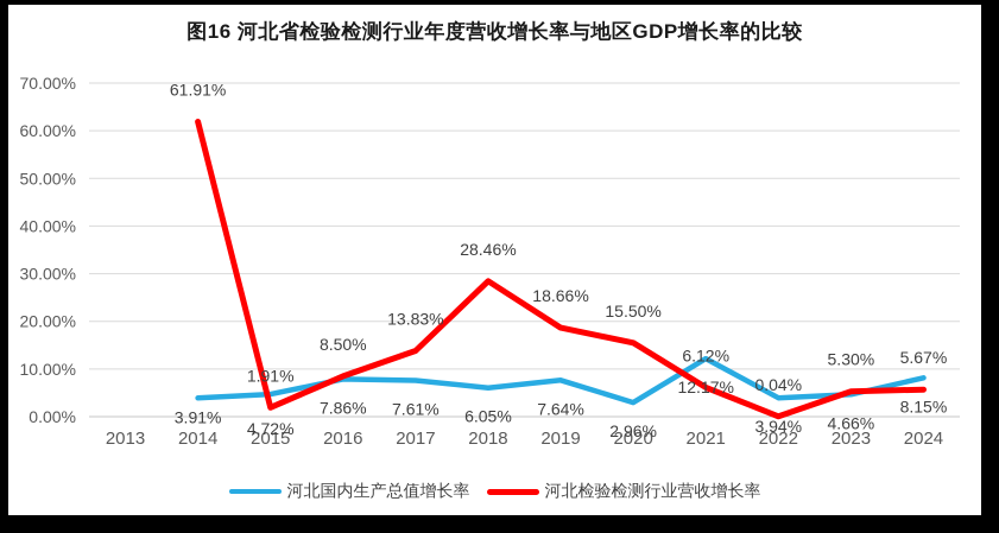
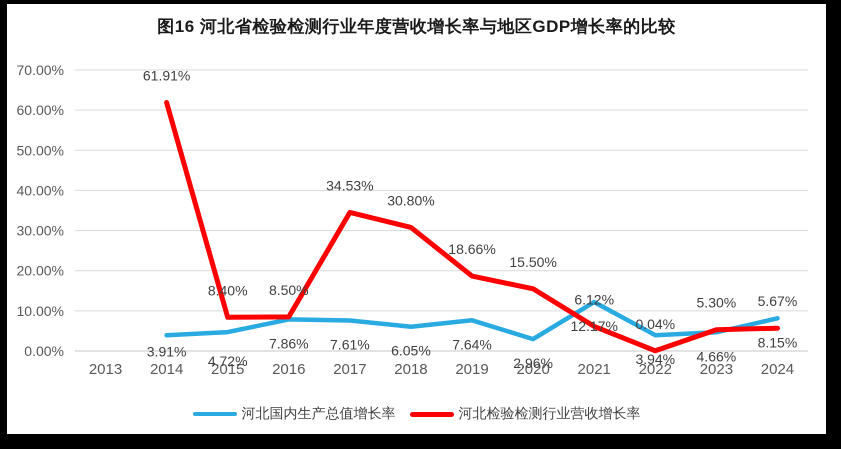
河北检验检测行业营收增长率/2015: 1.91% -> 8.40%
河北检验检测行业营收增长率/2017: 13.83% -> 34.53%
河北检验检测行业营收增长率/2018: 28.46% -> 30.80%
